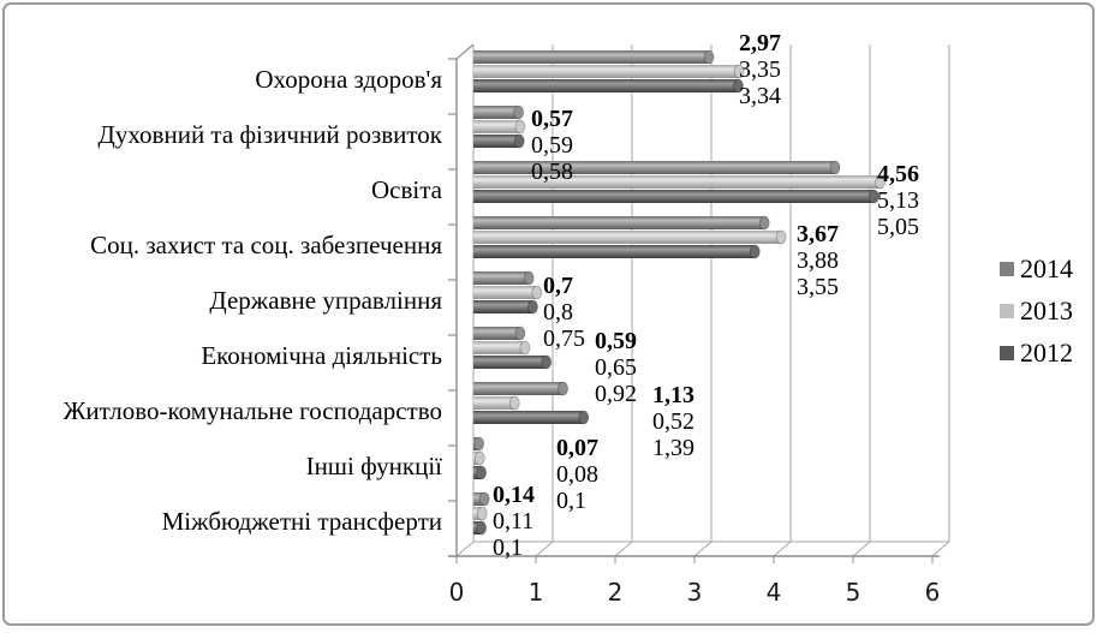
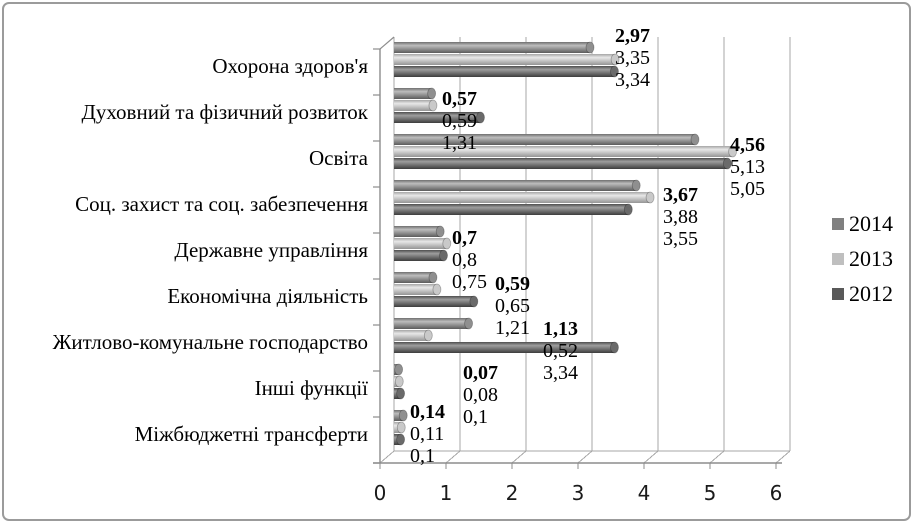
2012/Духовний та фізичний розвиток: 0,58 -> 1,31
2012/Економічна діяльність: 0,92 -> 1,21
2012/Житлово-комунальне господарство: 1,39 -> 3,34
